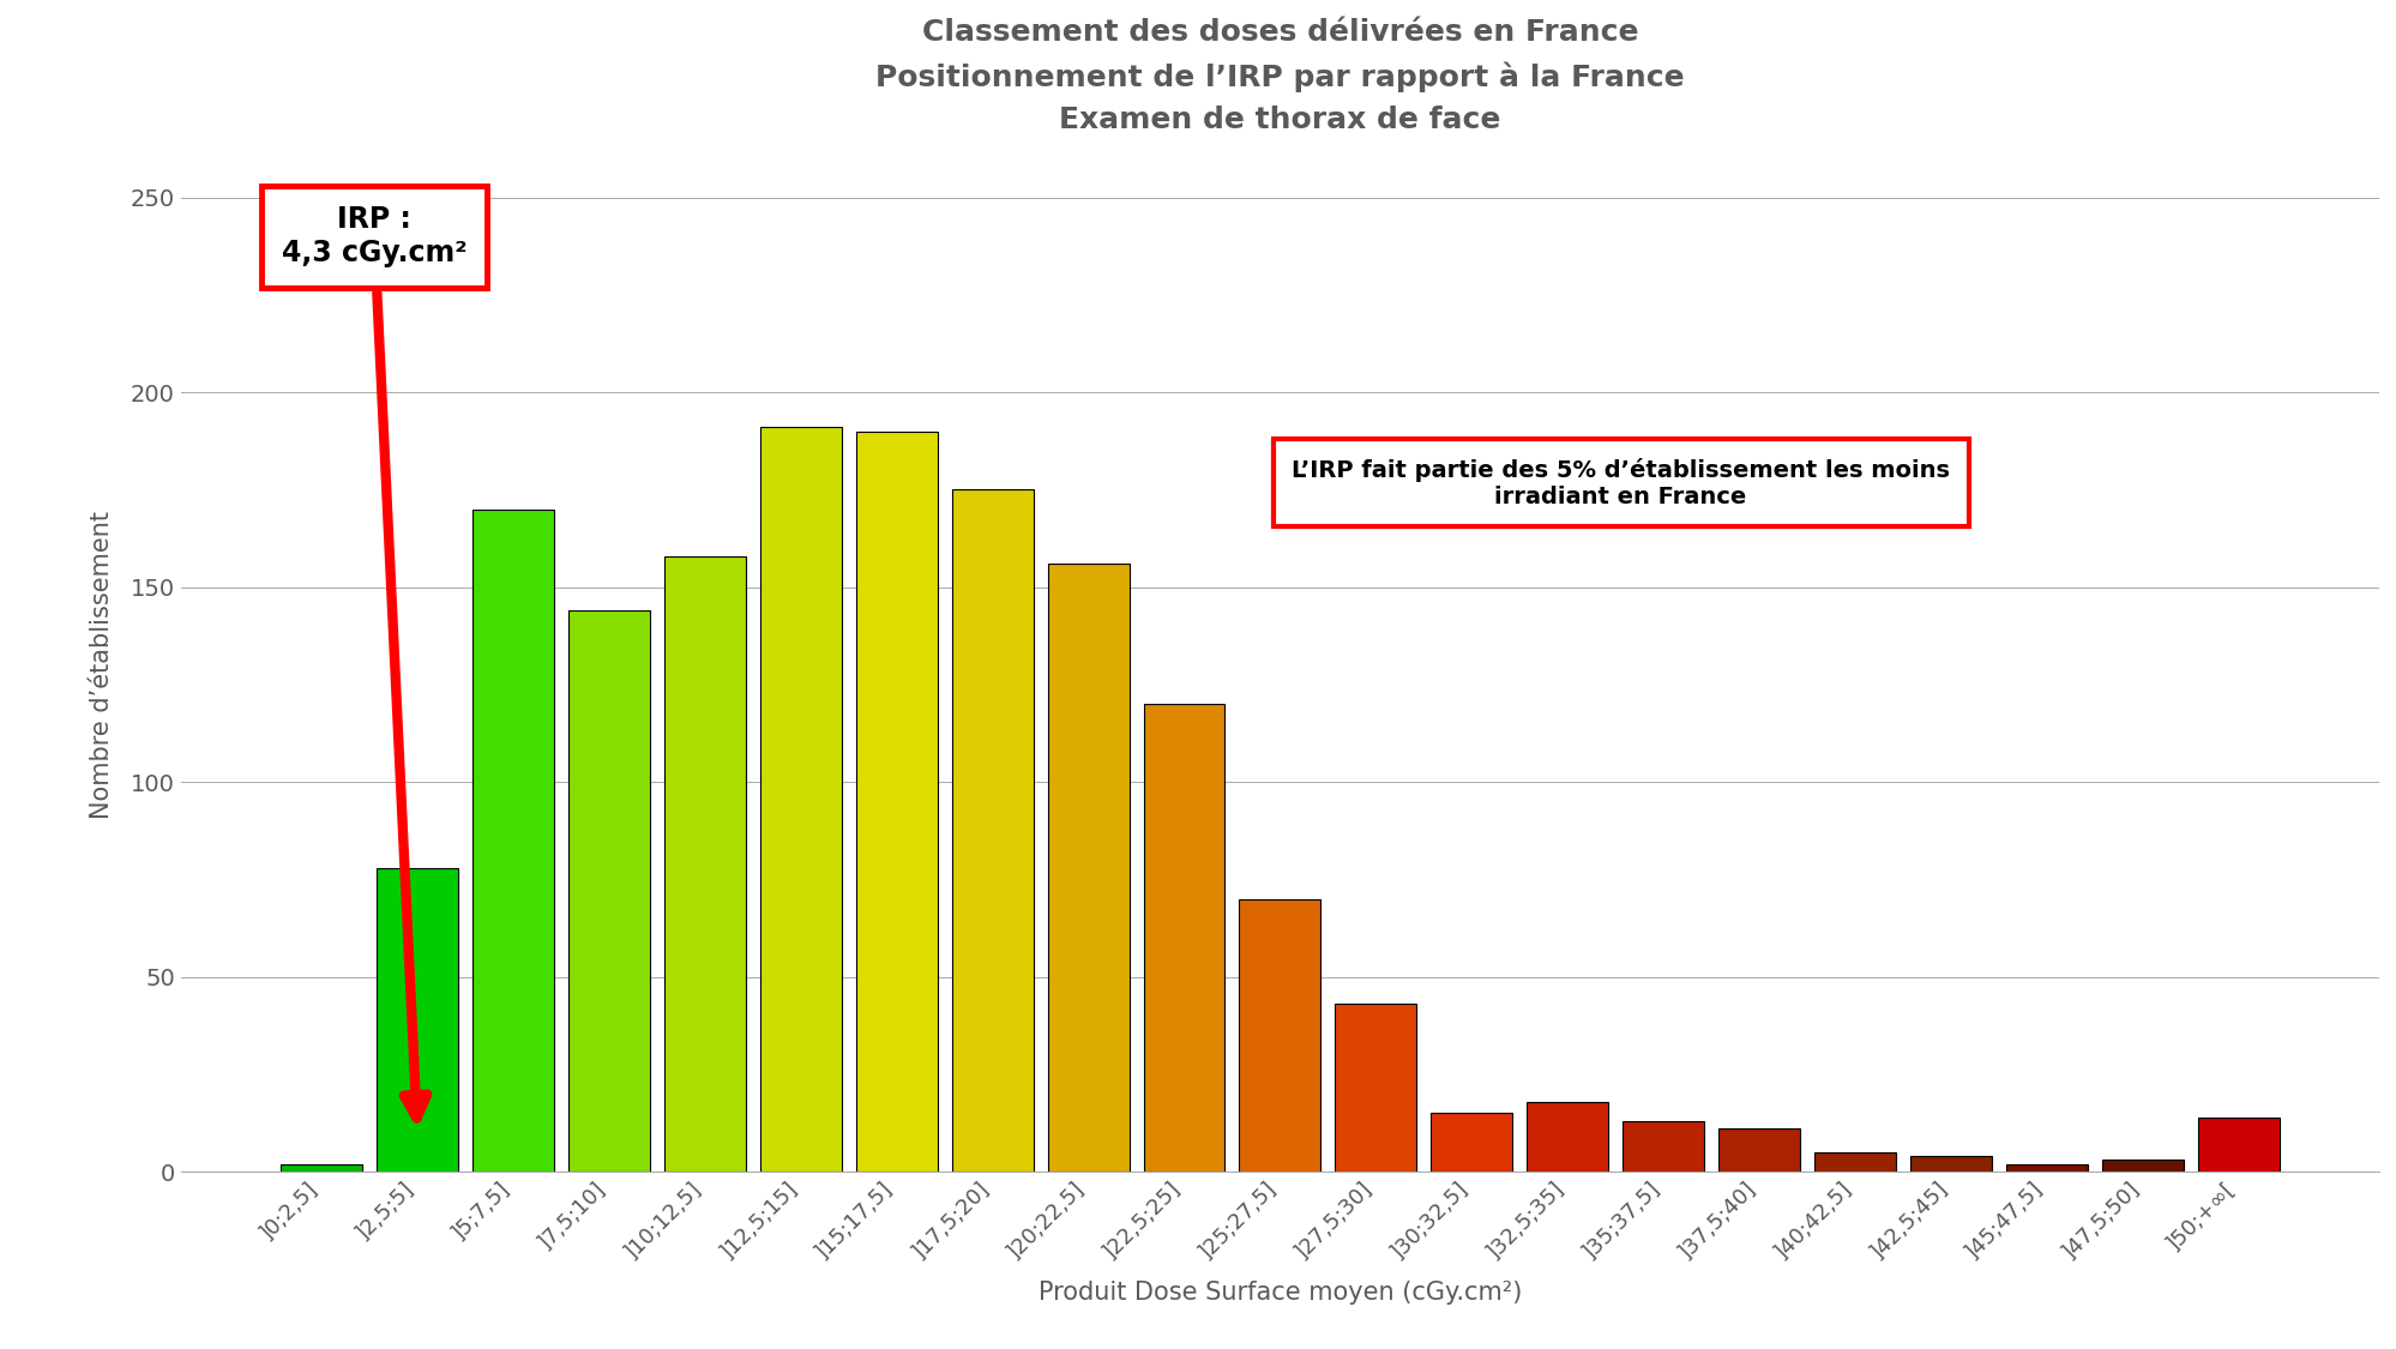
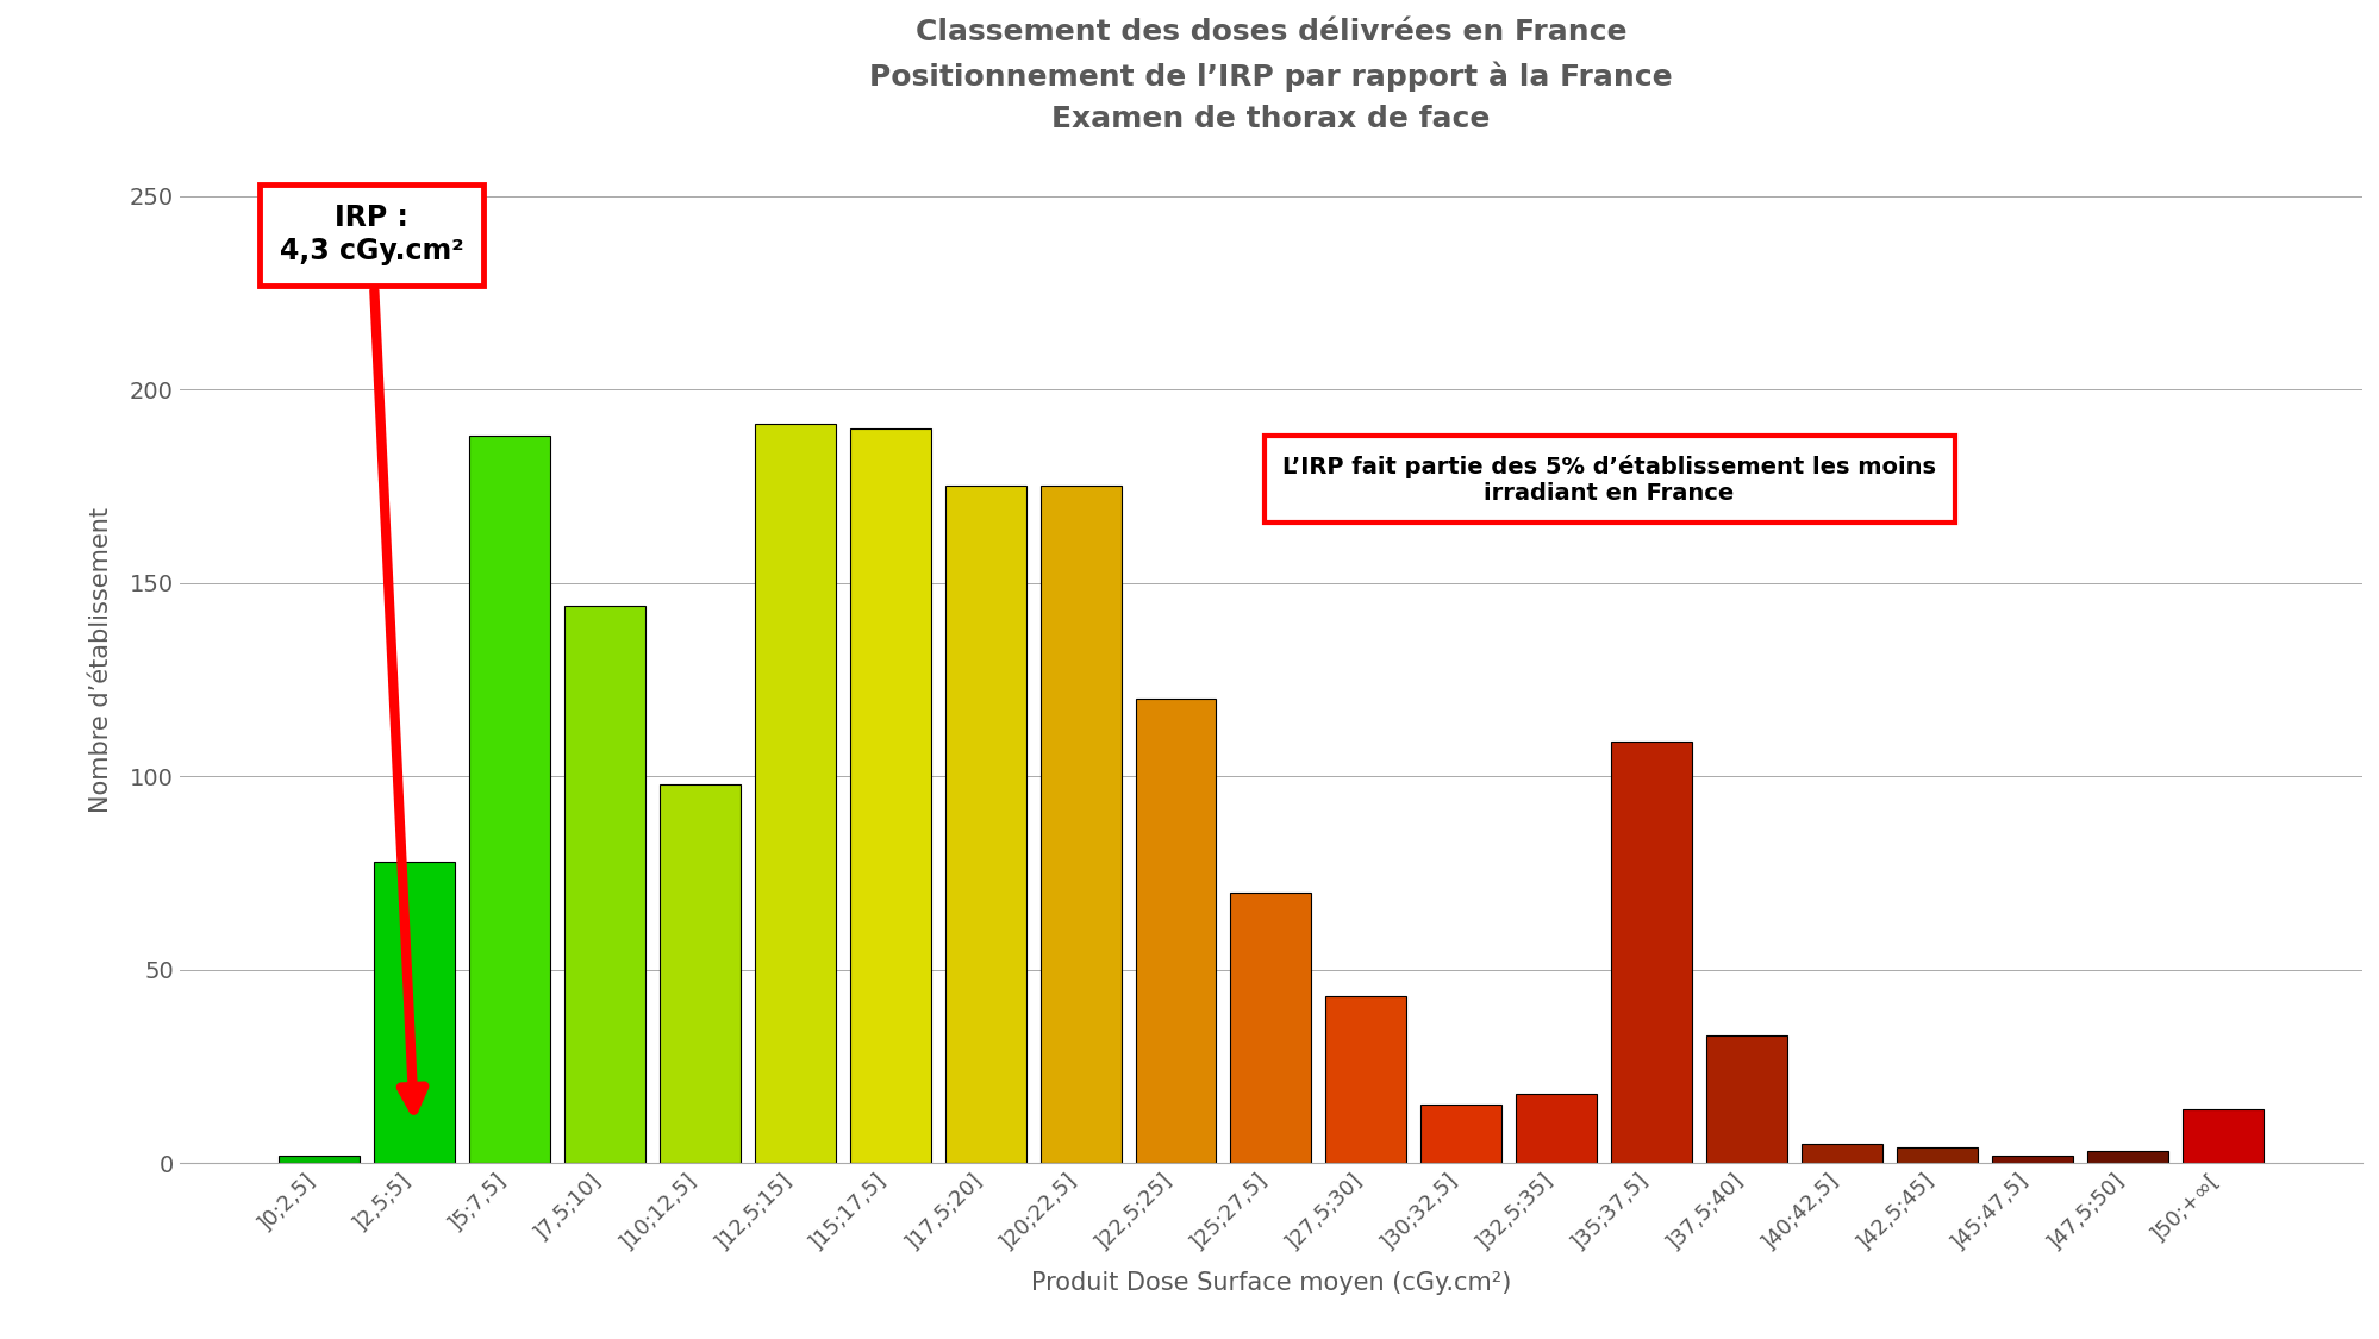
]5;7,5]: 170 -> 188
]10;12,5]: 158 -> 98
]20;22,5]: 156 -> 175
]35;37,5]: 13 -> 109
]37,5;40]: 11 -> 33
